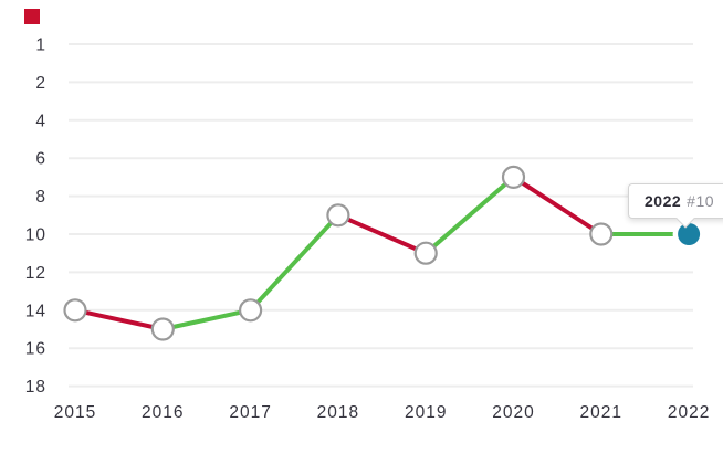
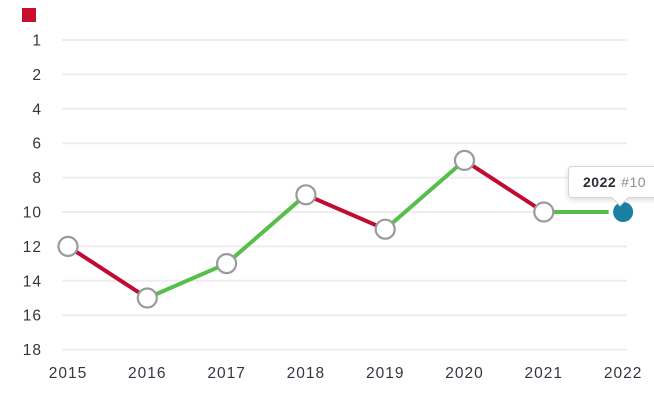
2015: 14 -> 12
2017: 14 -> 13
